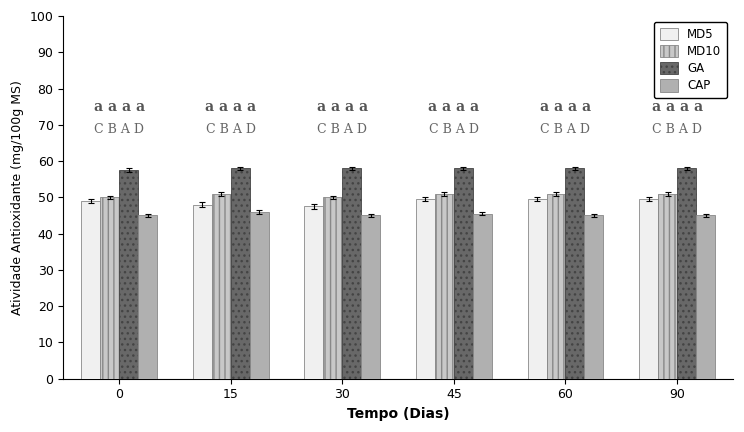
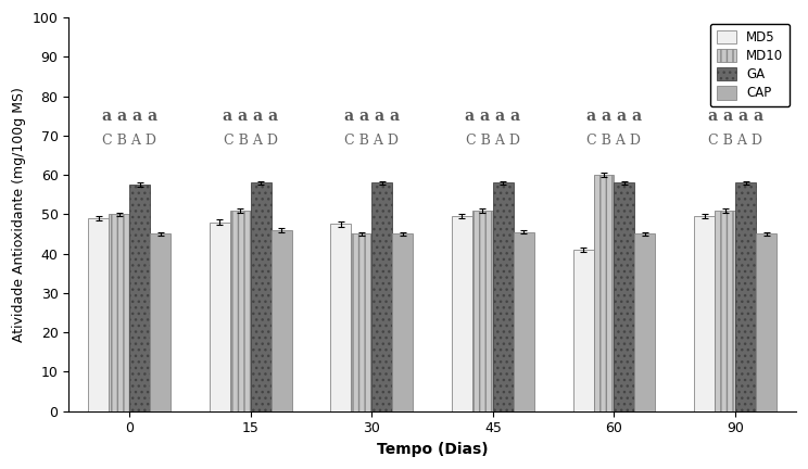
MD10/30: 50 -> 45
MD5/60: 49.5 -> 41.0
MD10/60: 51 -> 60
